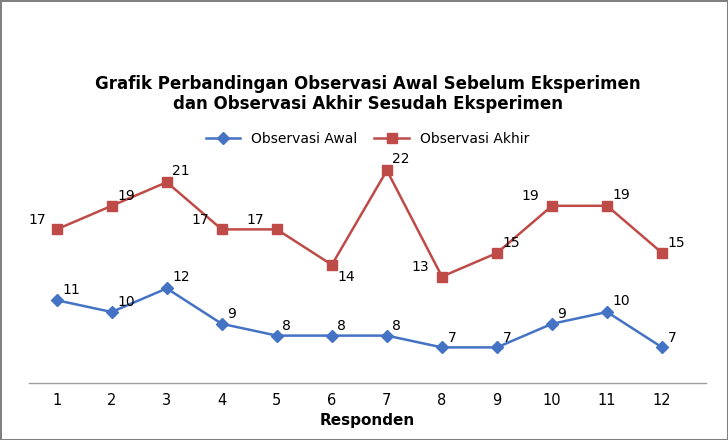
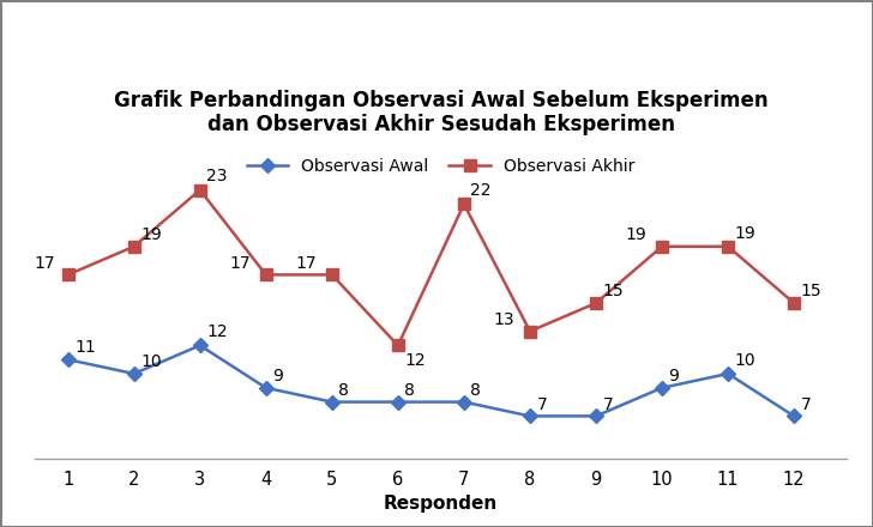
Observasi Akhir/3: 21 -> 23
Observasi Akhir/6: 14 -> 12
